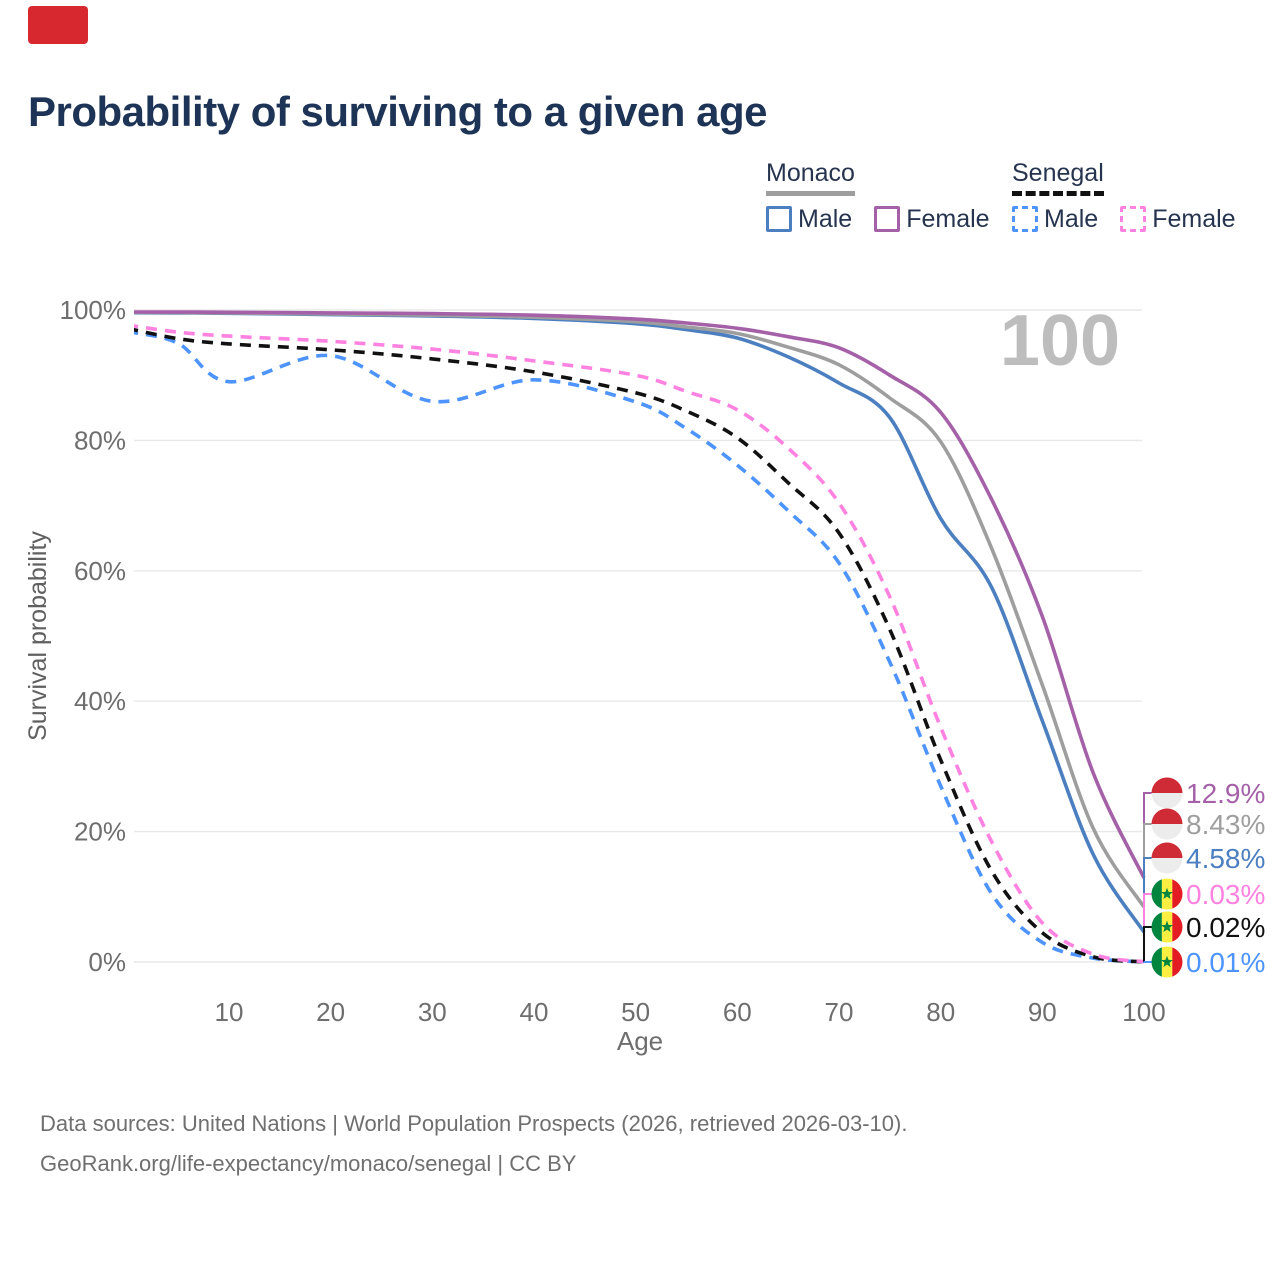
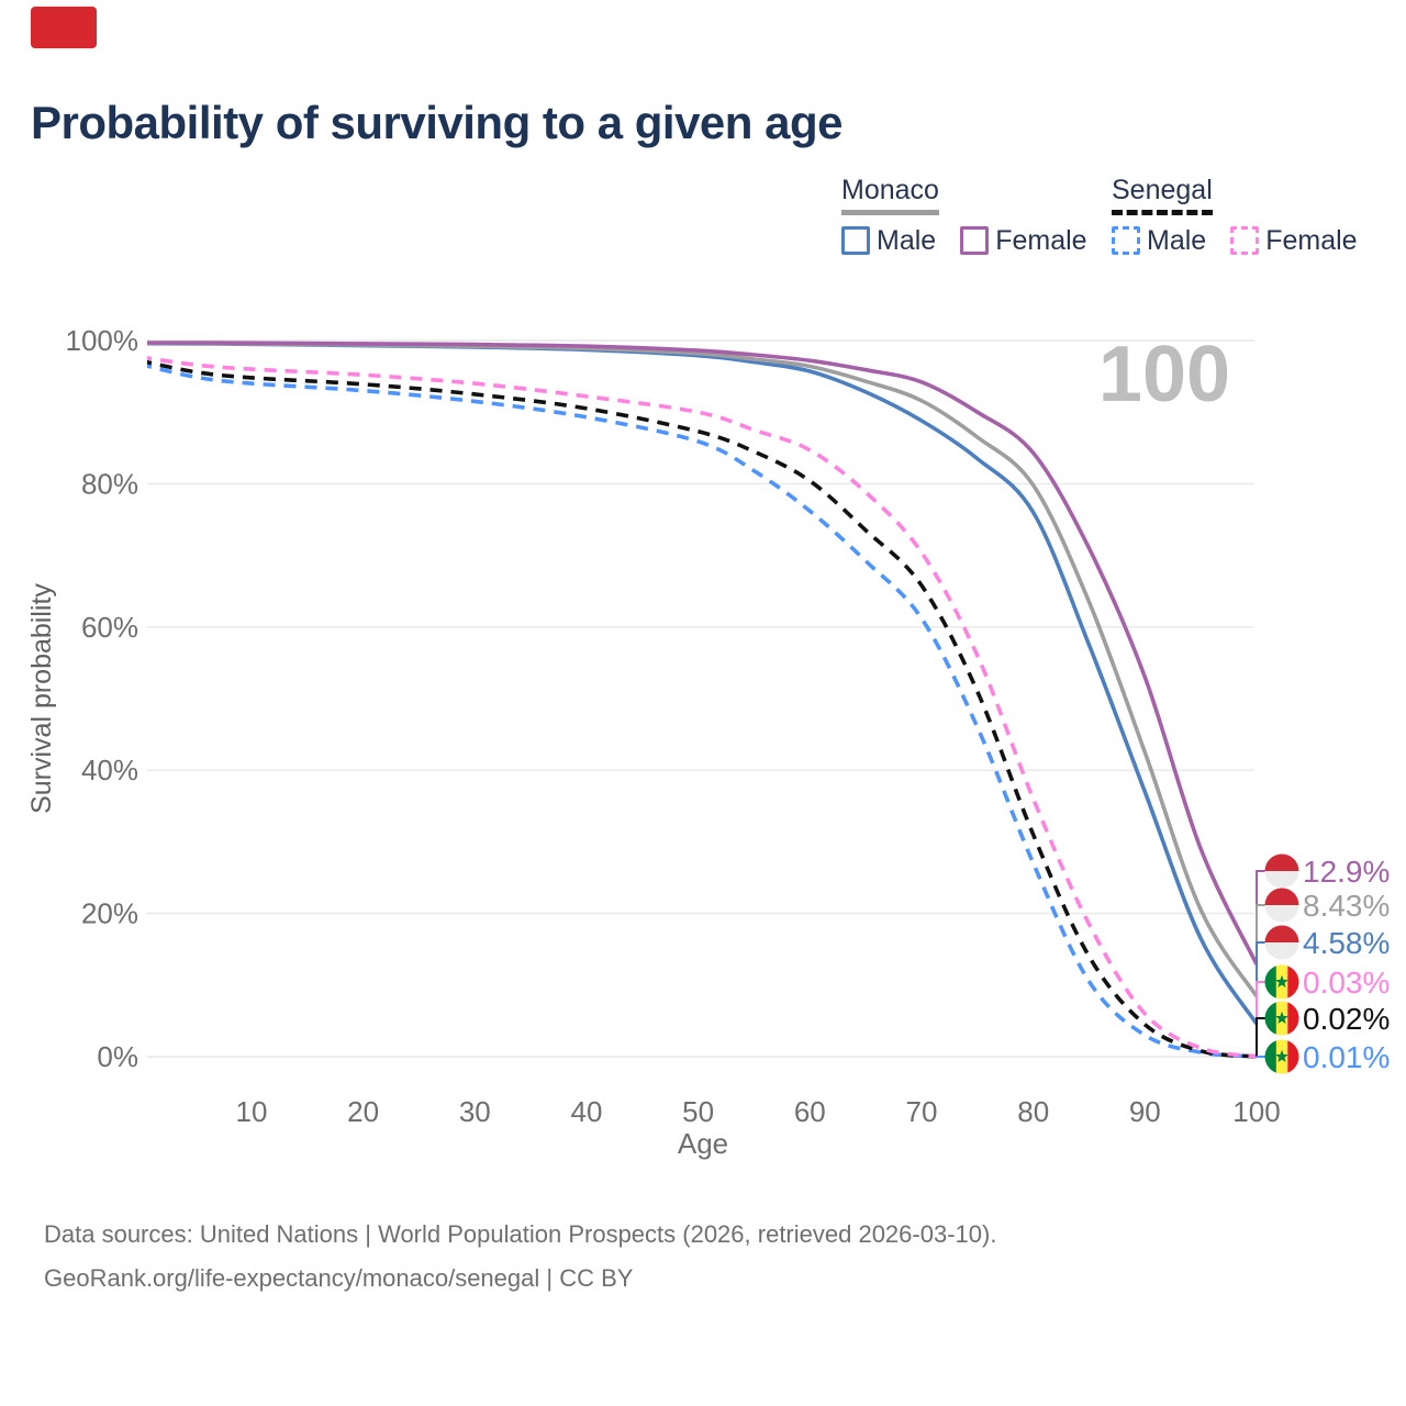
Senegal Male/10: 89% -> 94%
Senegal Male/30: 86% -> 92%
Monaco Male/80: 68% -> 76%
